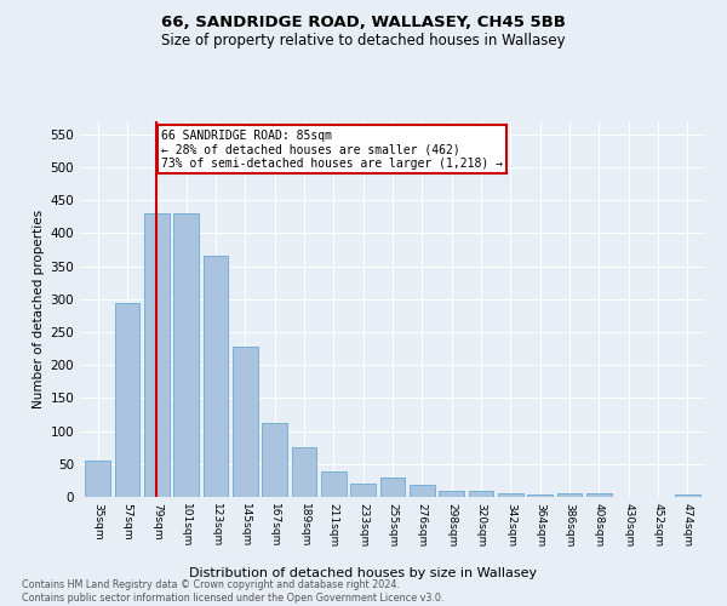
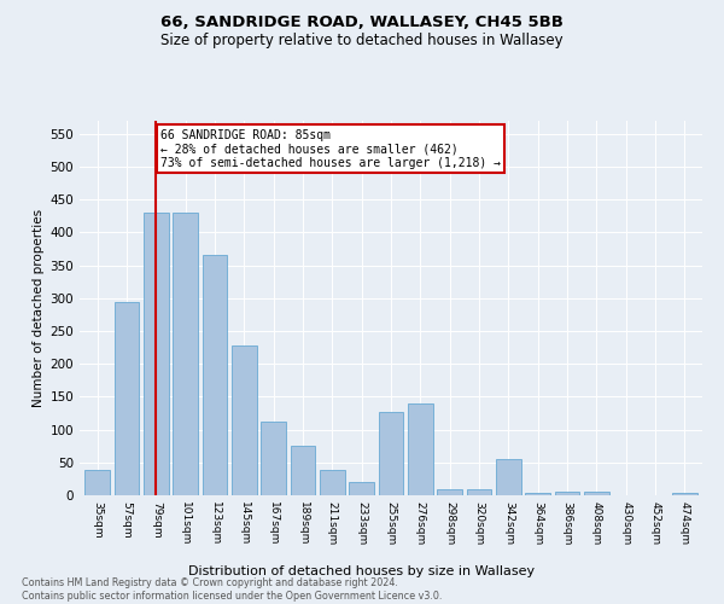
35sqm: 55 -> 38
255sqm: 29 -> 126
276sqm: 18 -> 140
342sqm: 5 -> 56
